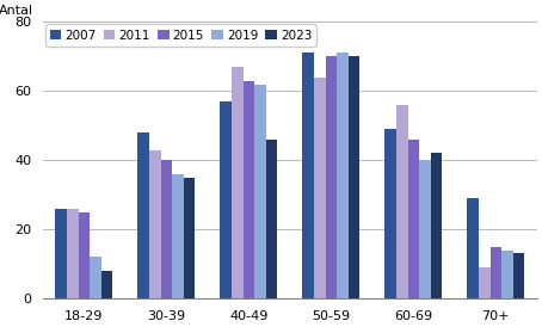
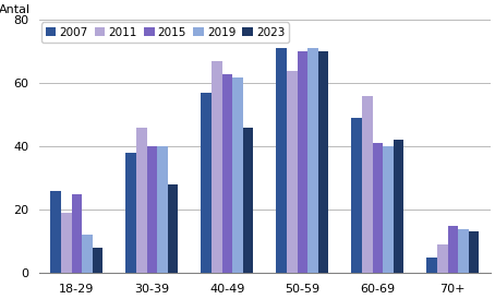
2011/18-29: 26 -> 19
2007/30-39: 48 -> 38
2011/30-39: 43 -> 46
2019/30-39: 36 -> 40
2023/30-39: 35 -> 28
2015/60-69: 46 -> 41
2007/70+: 29 -> 5
